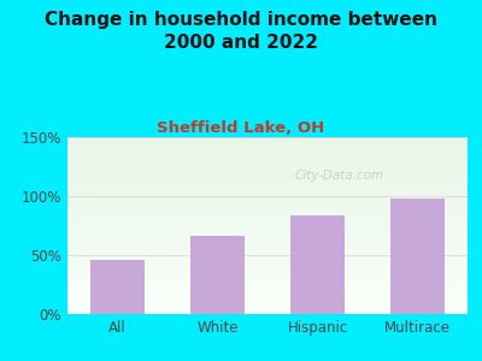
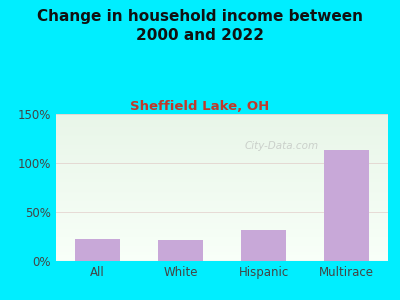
All: 46% -> 22%
White: 66% -> 21%
Hispanic: 84% -> 32%
Multirace: 98% -> 113%
